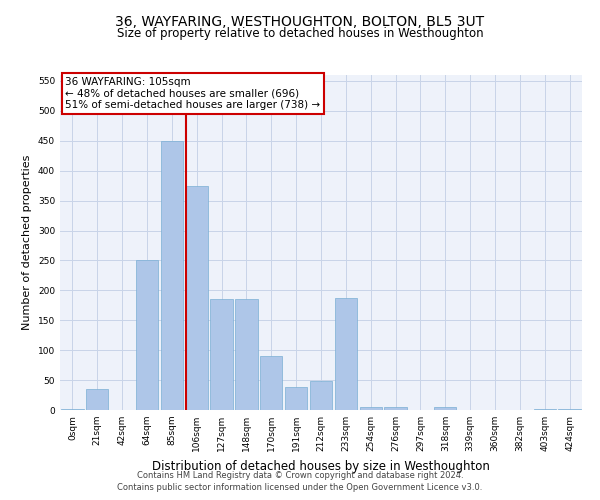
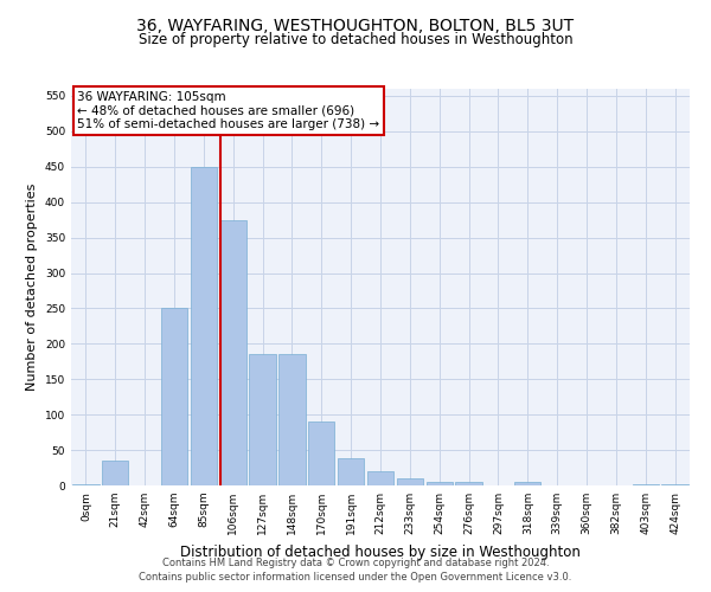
212sqm: 48 -> 20
233sqm: 188 -> 10
